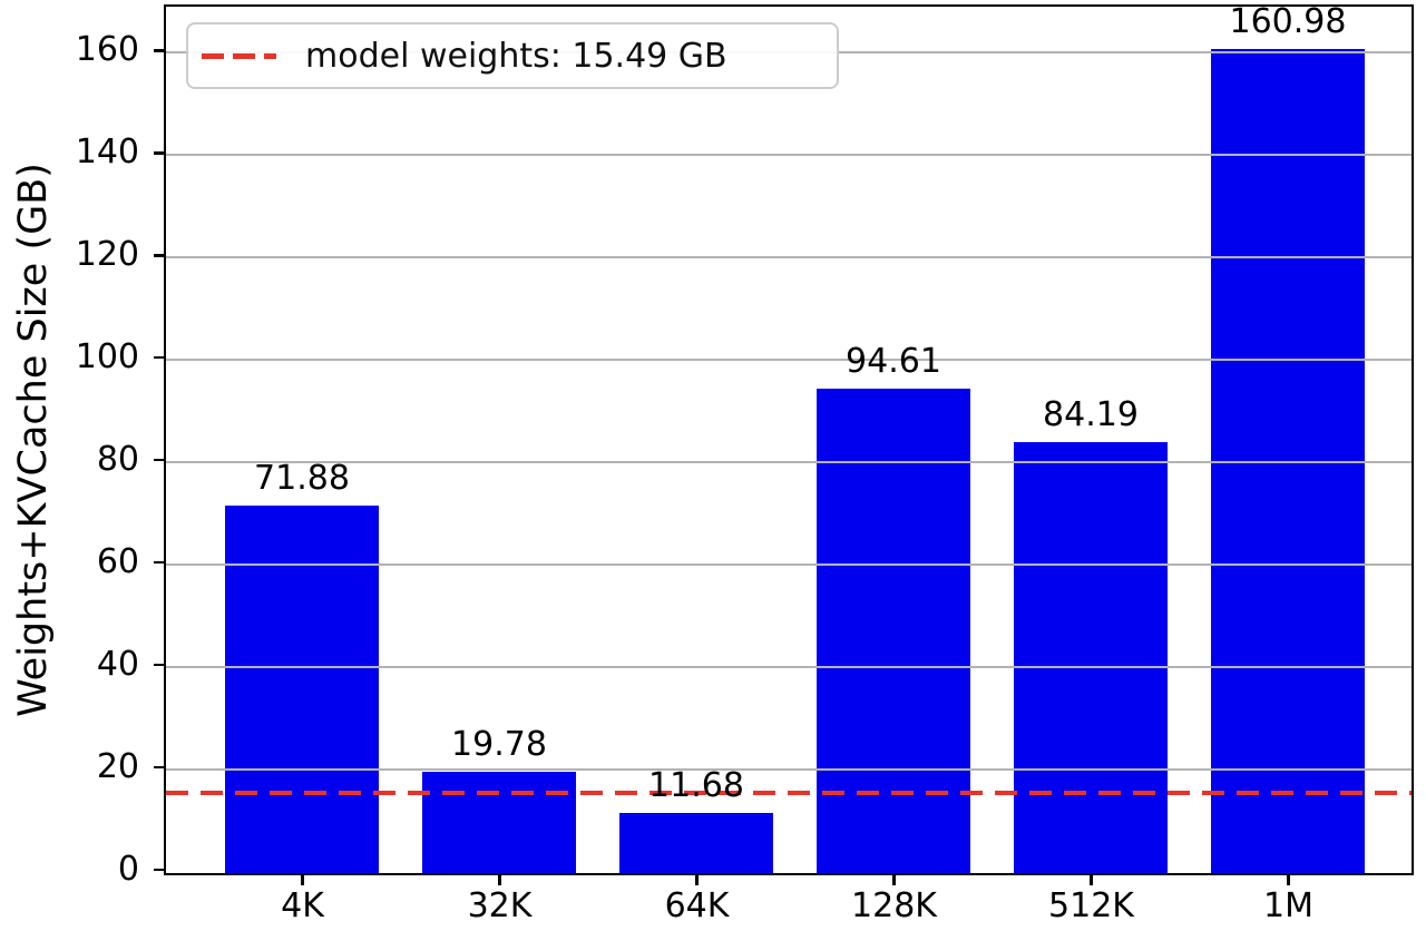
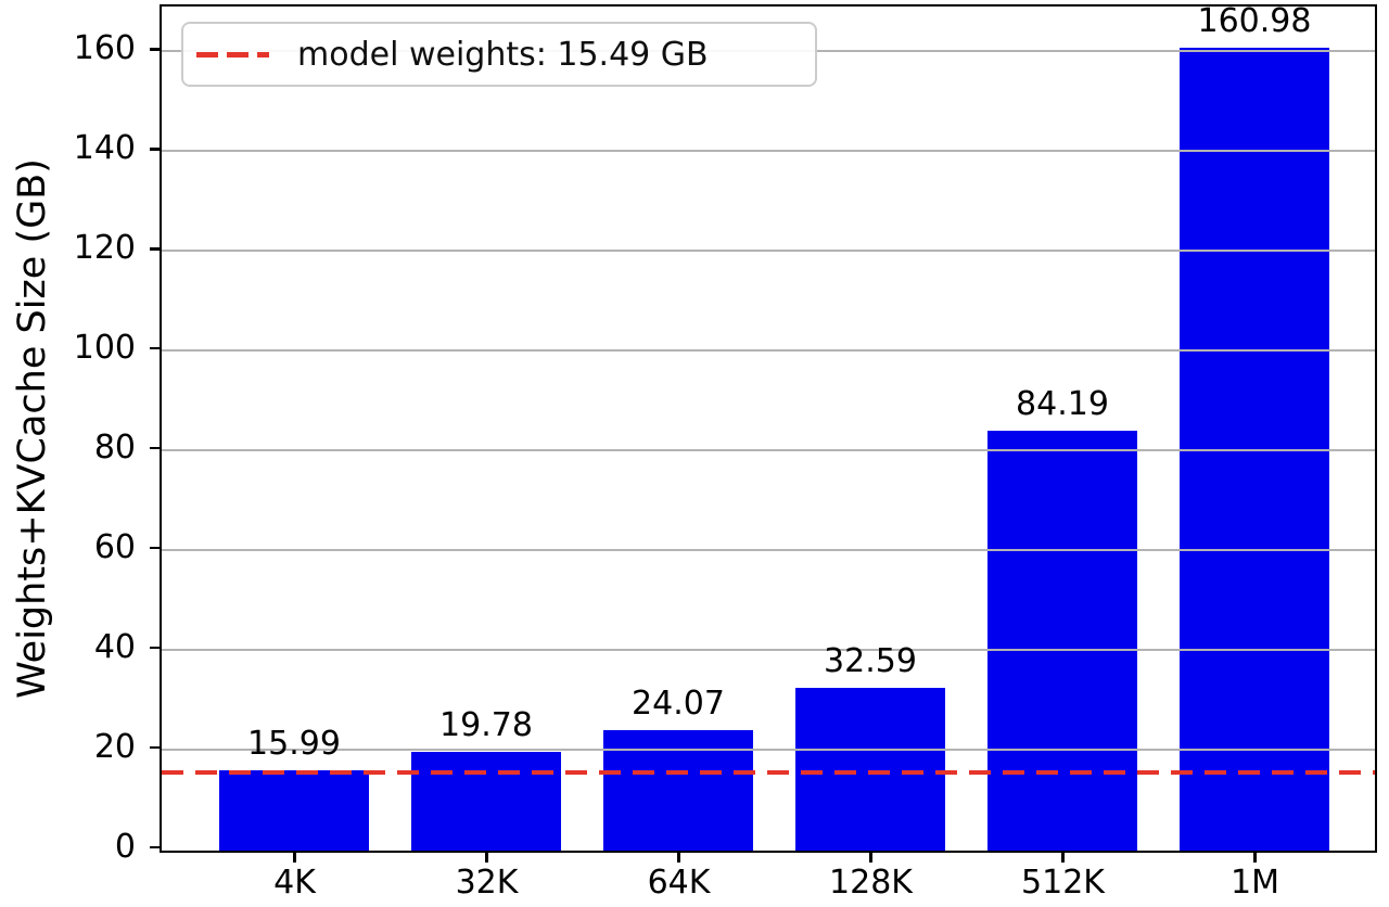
4K: 71.88 -> 15.99
64K: 11.68 -> 24.07
128K: 94.61 -> 32.59
